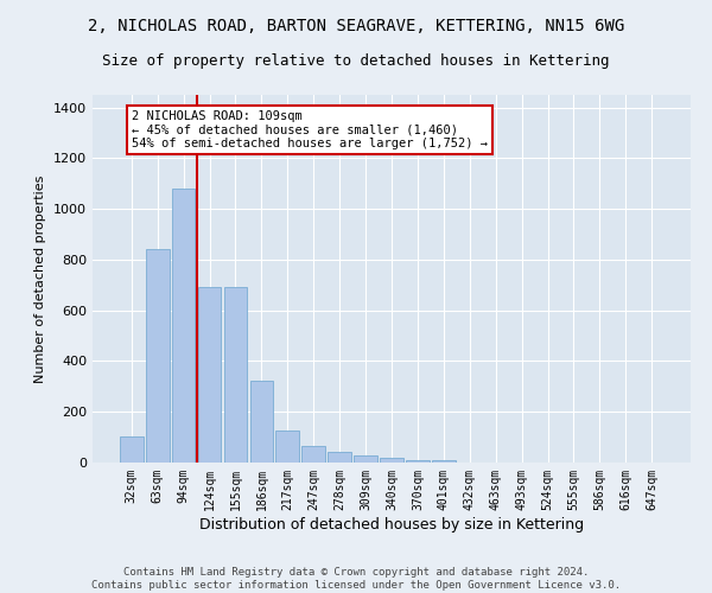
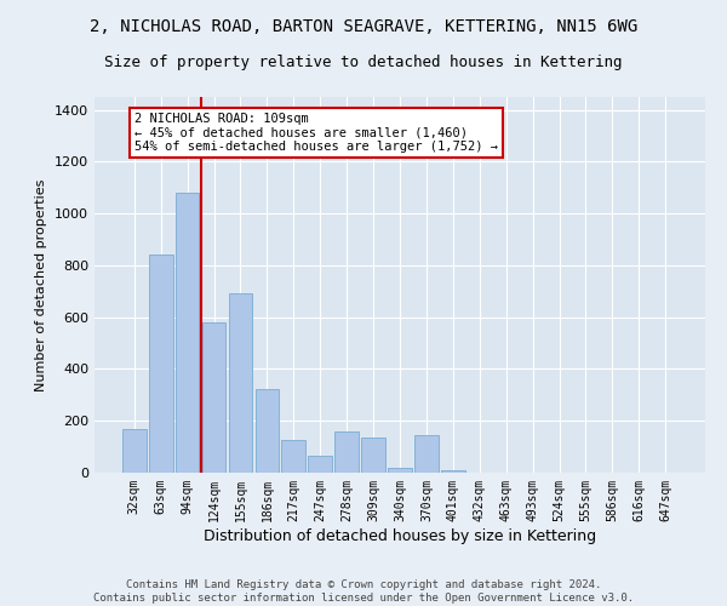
32sqm: 105 -> 170
124sqm: 690 -> 580
278sqm: 40 -> 160
309sqm: 30 -> 135
370sqm: 10 -> 145
